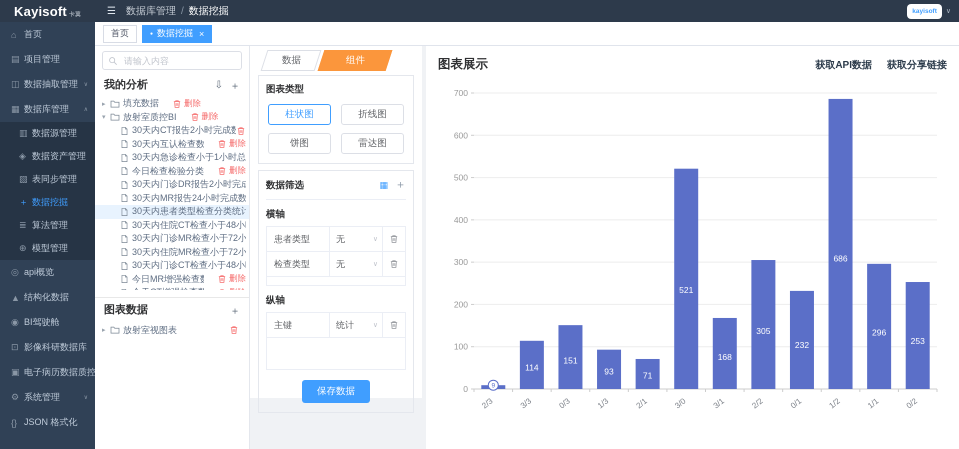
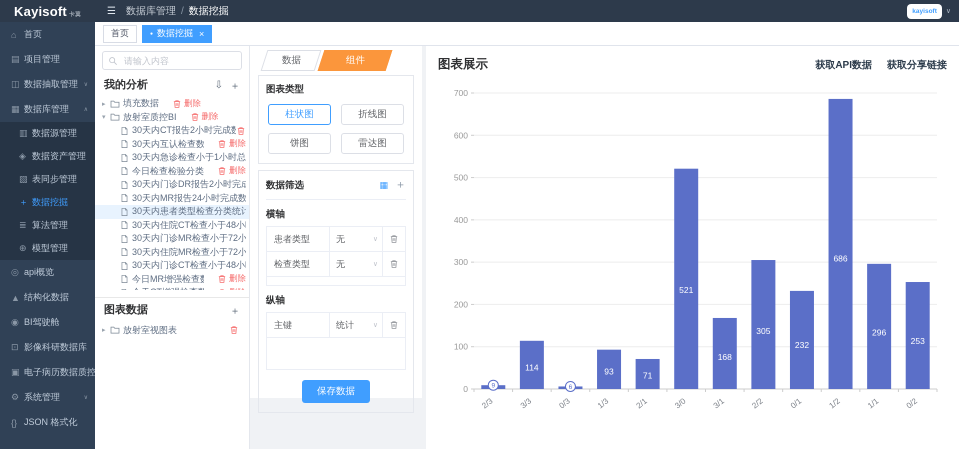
0/3: 151 -> 6
